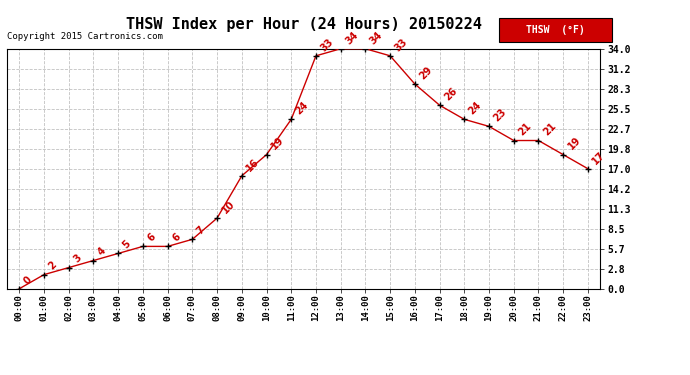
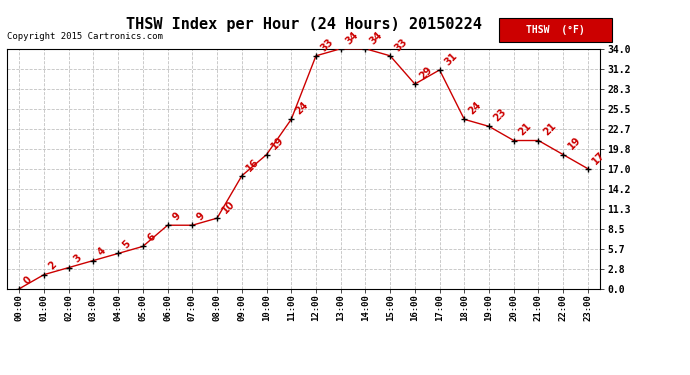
06:00: 6 -> 9
07:00: 7 -> 9
17:00: 26 -> 31
